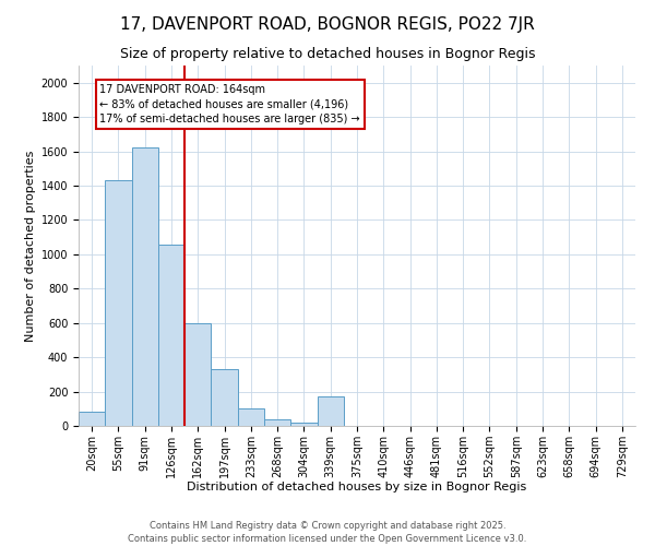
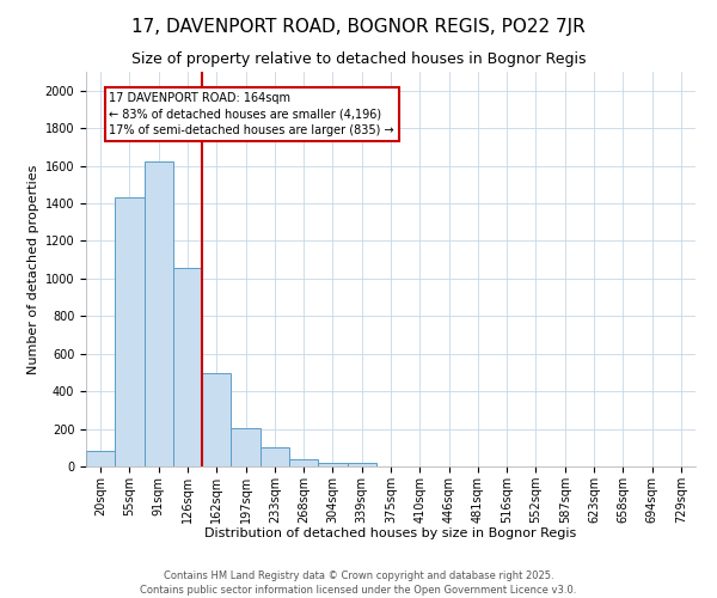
162sqm: 600 -> 500
197sqm: 330 -> 200
339sqm: 170 -> 20
